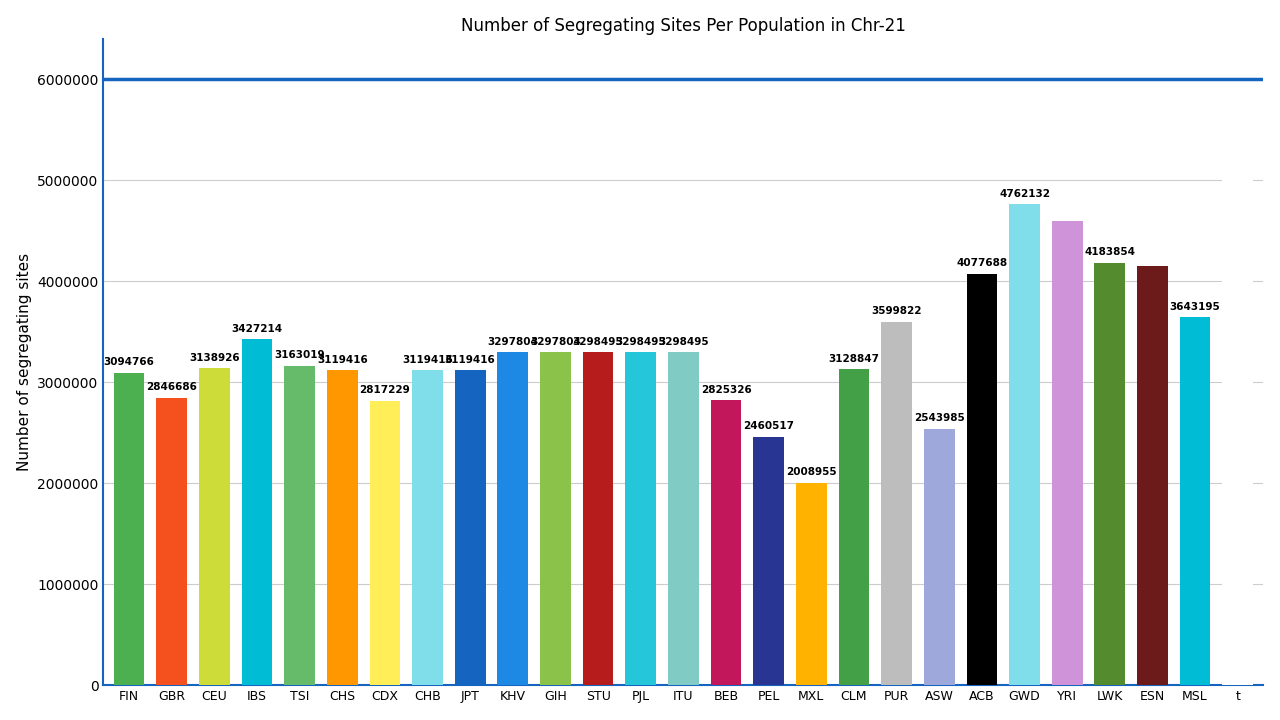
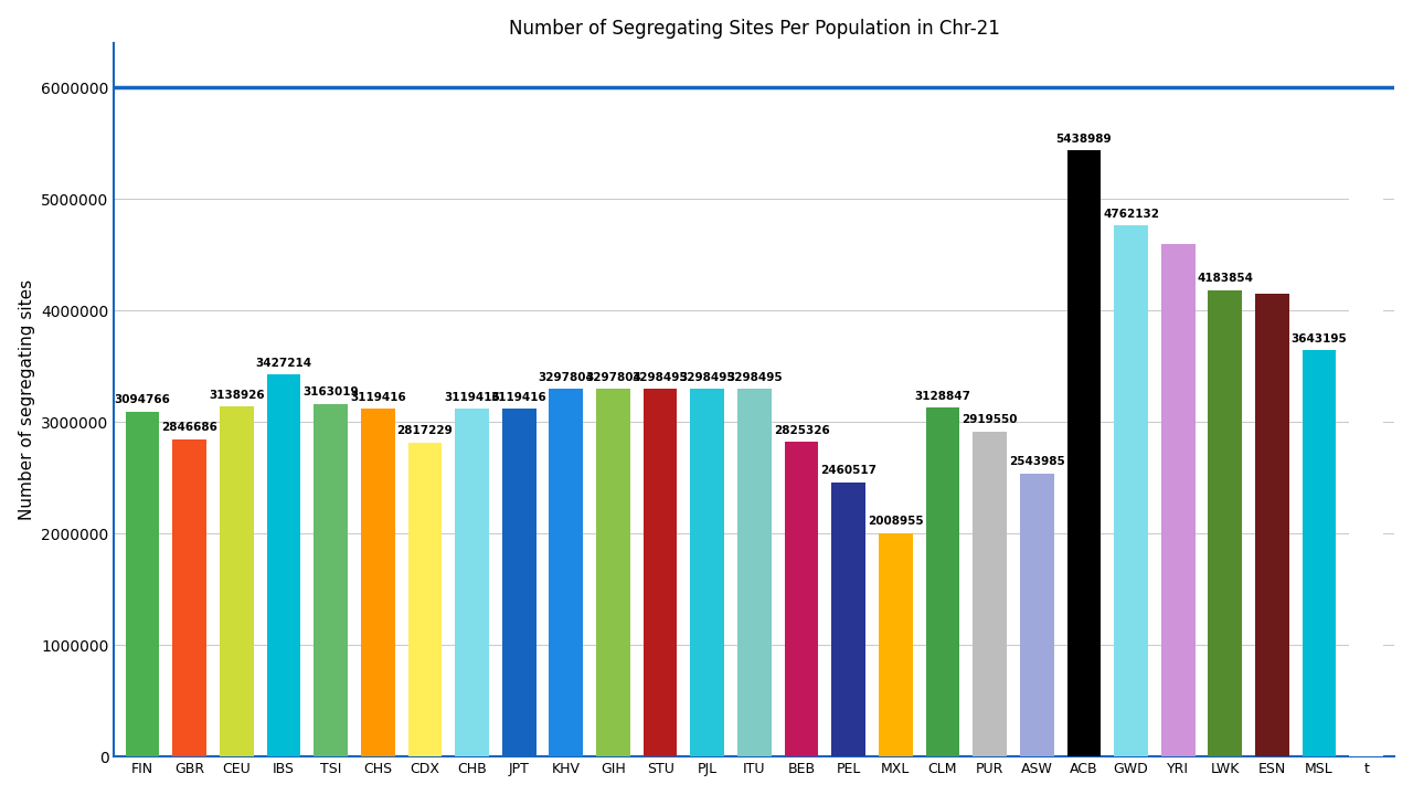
PUR: 3599822 -> 2919550
ACB: 4077688 -> 5438989
